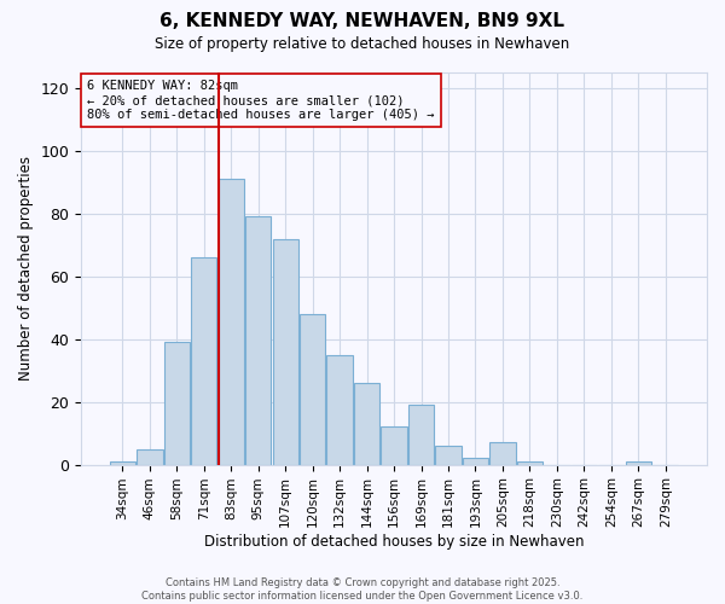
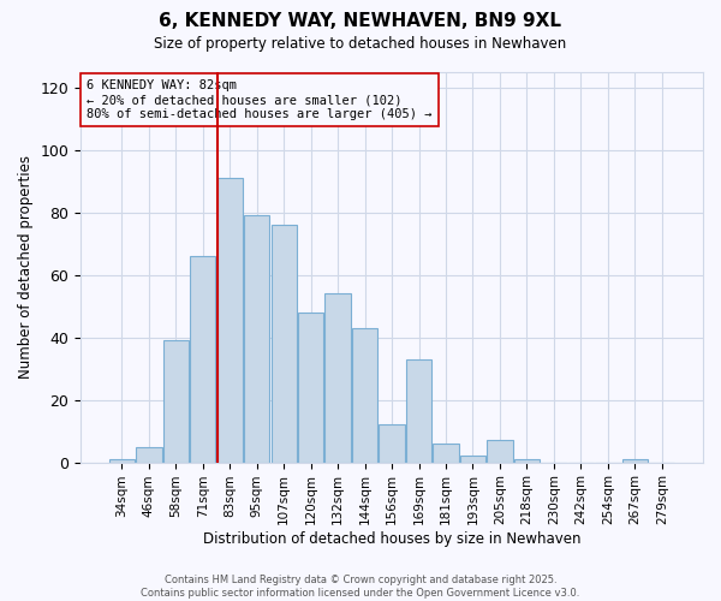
107sqm: 72 -> 76
132sqm: 35 -> 54
144sqm: 26 -> 43
169sqm: 19 -> 33
